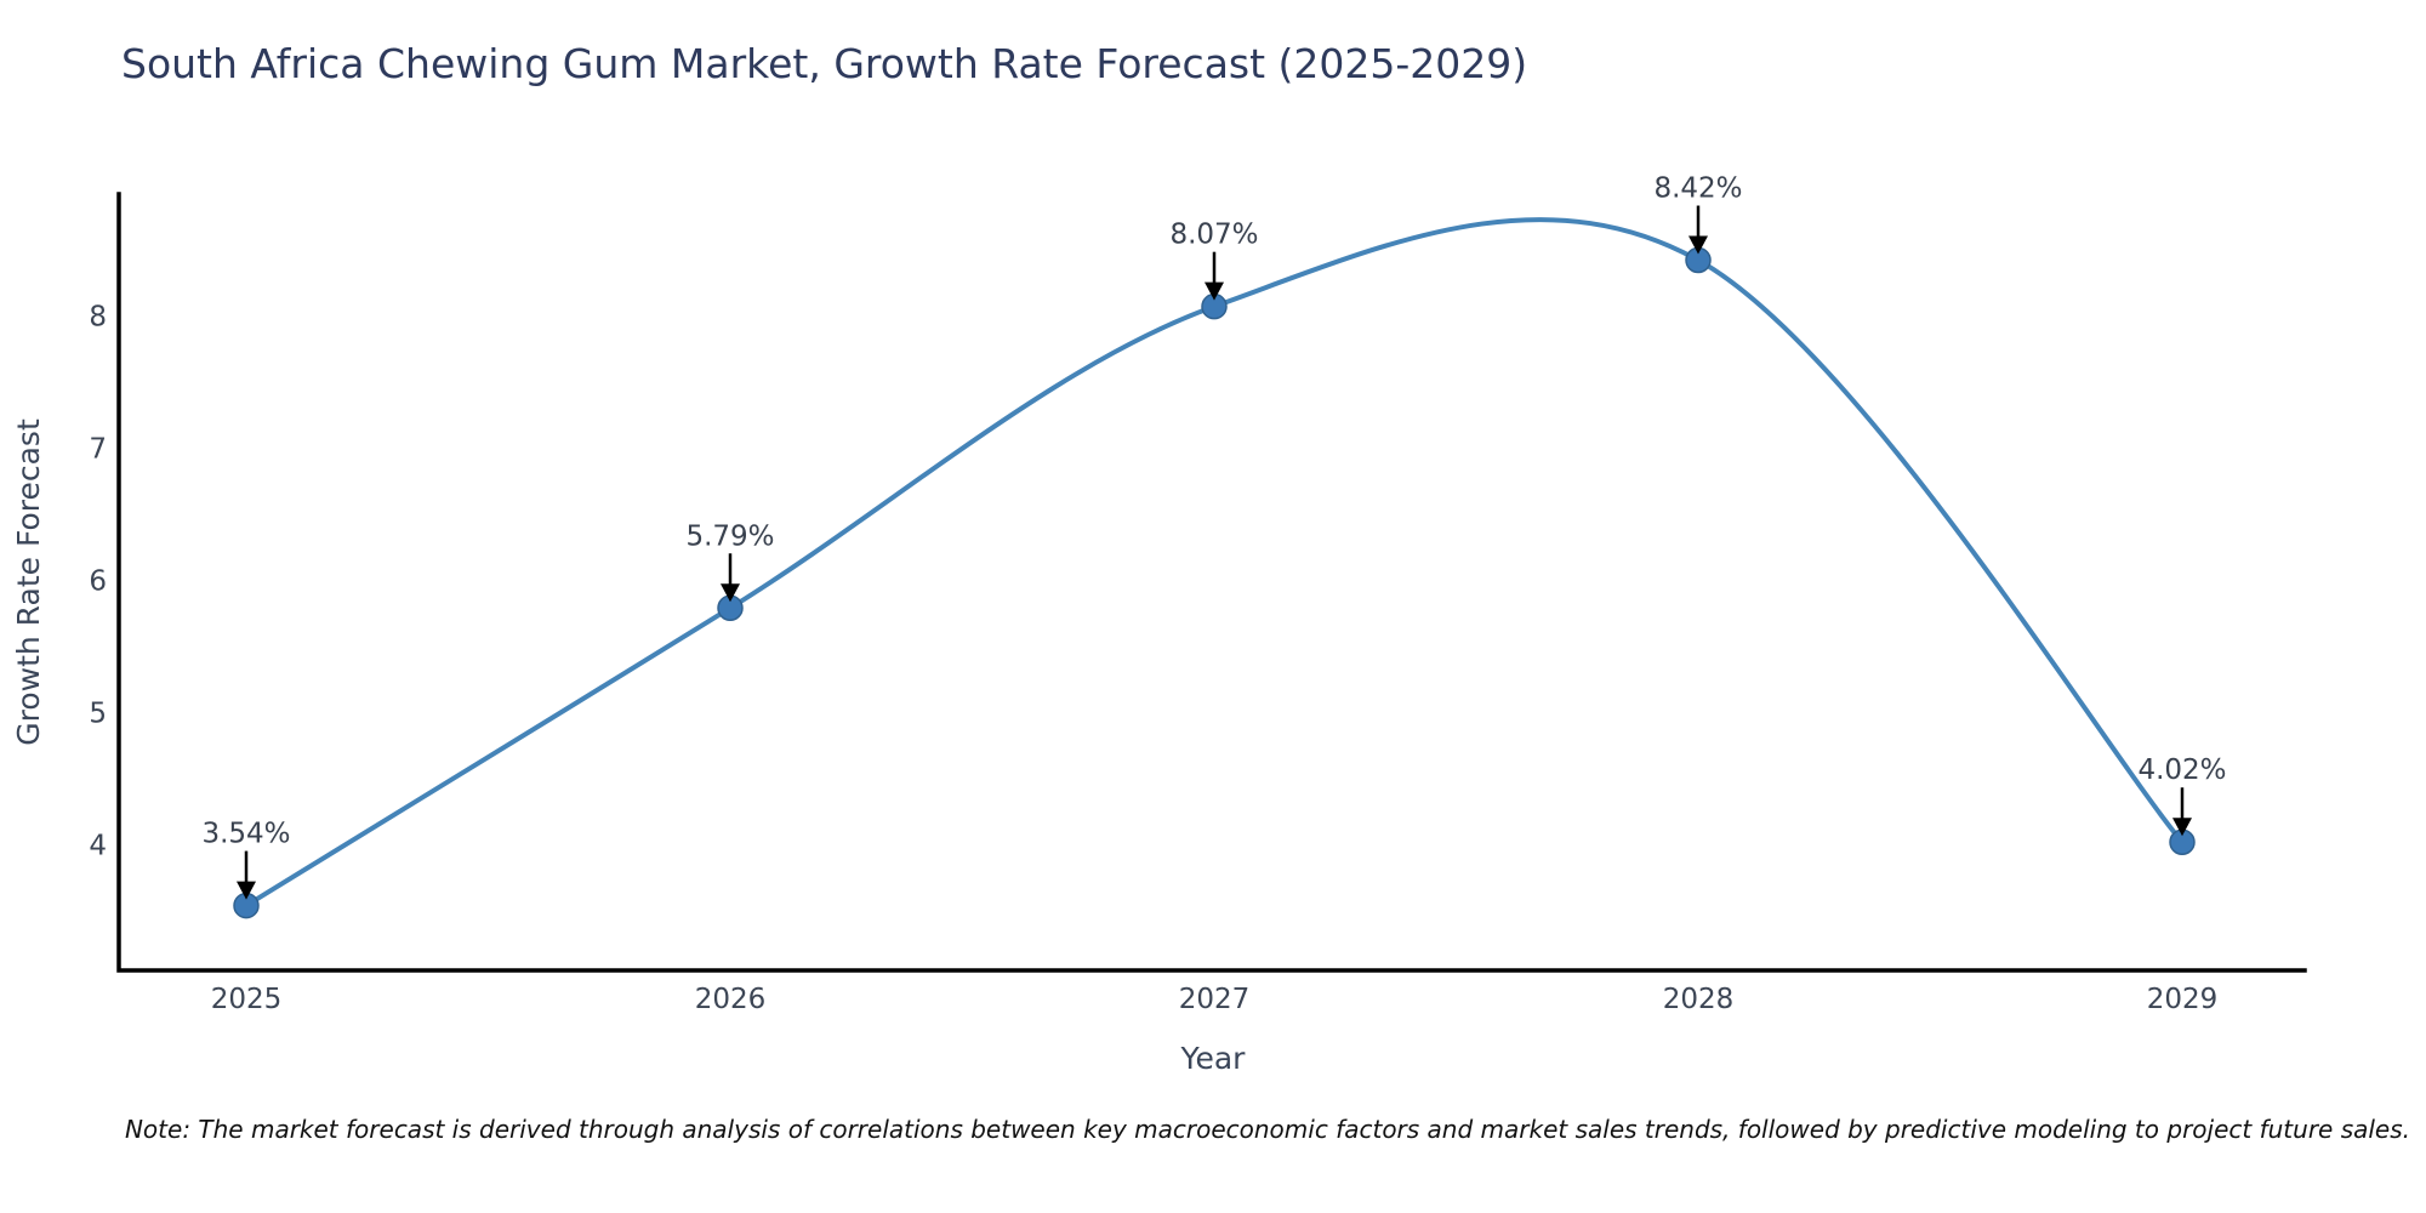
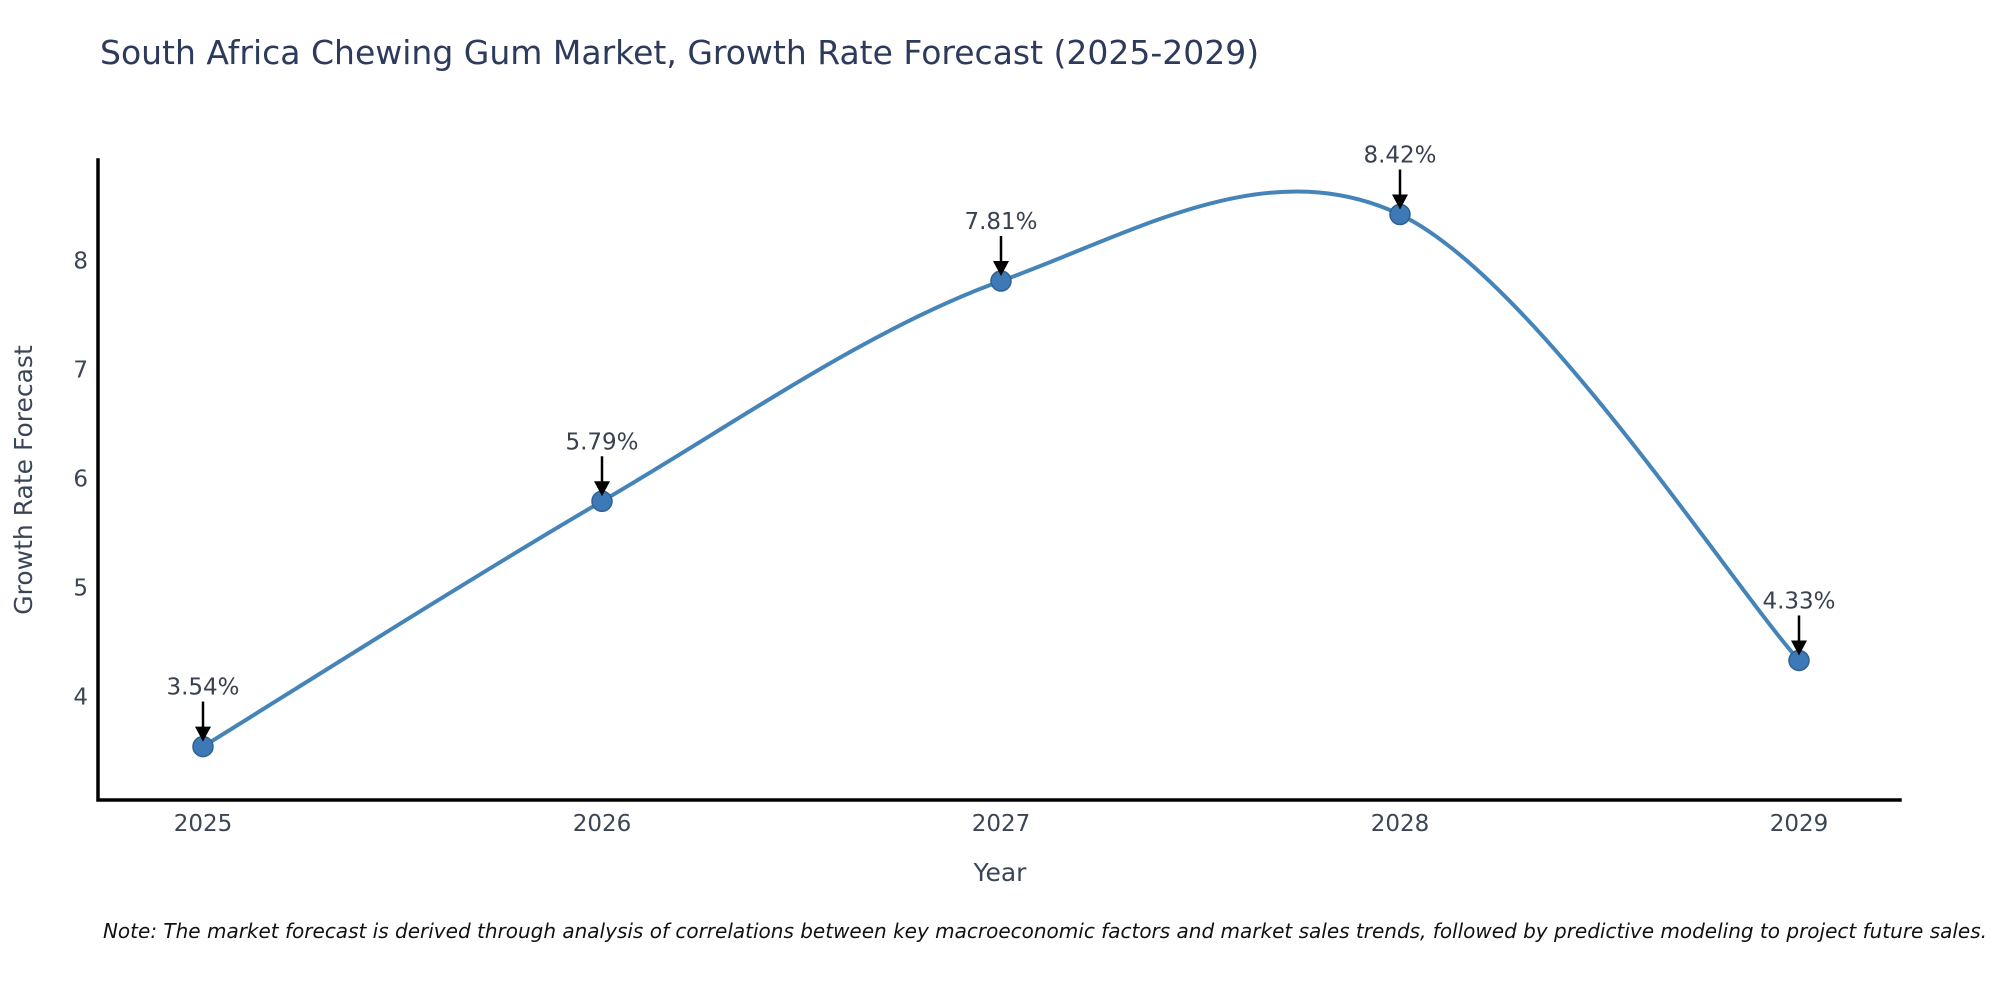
2027: 8.07% -> 7.81%
2029: 4.02% -> 4.33%
